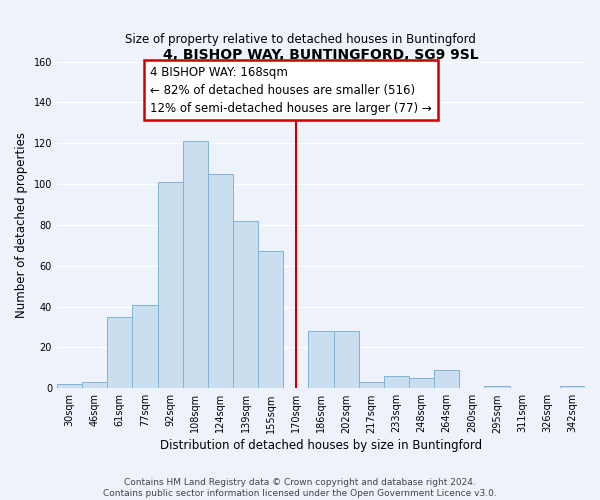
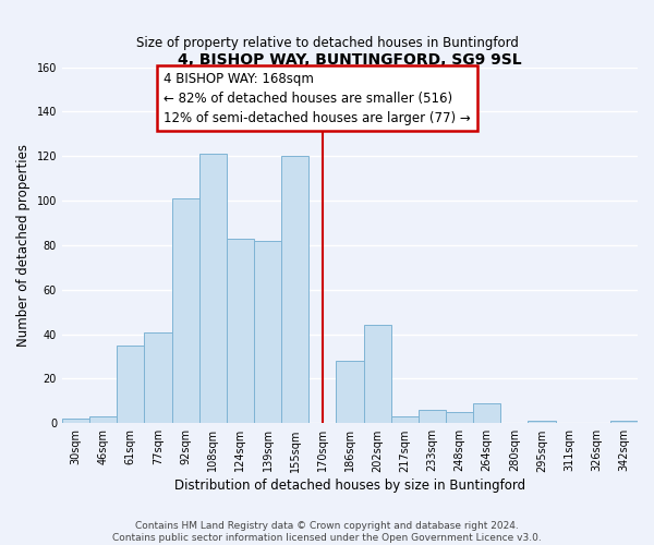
124sqm: 105 -> 83
155sqm: 67 -> 120
202sqm: 28 -> 44
